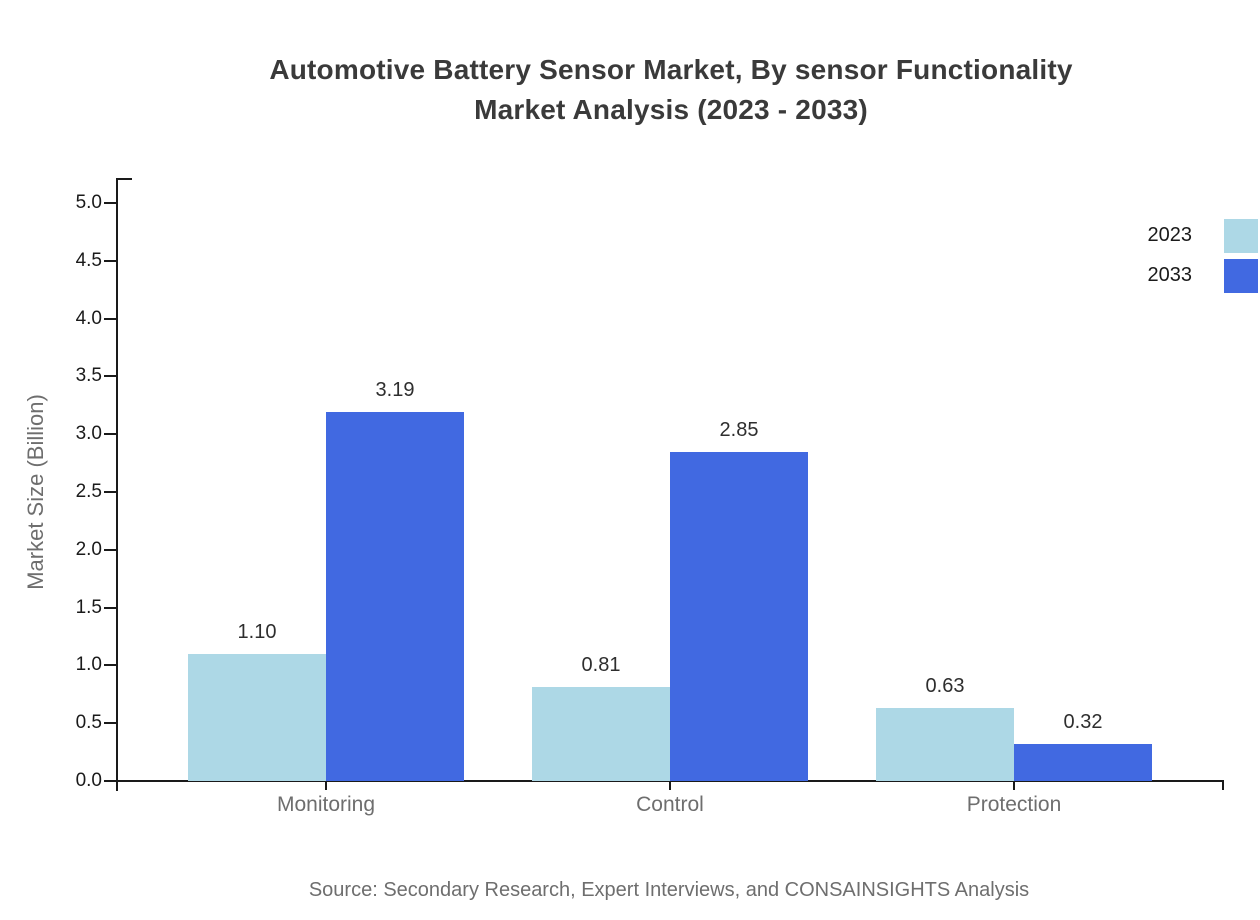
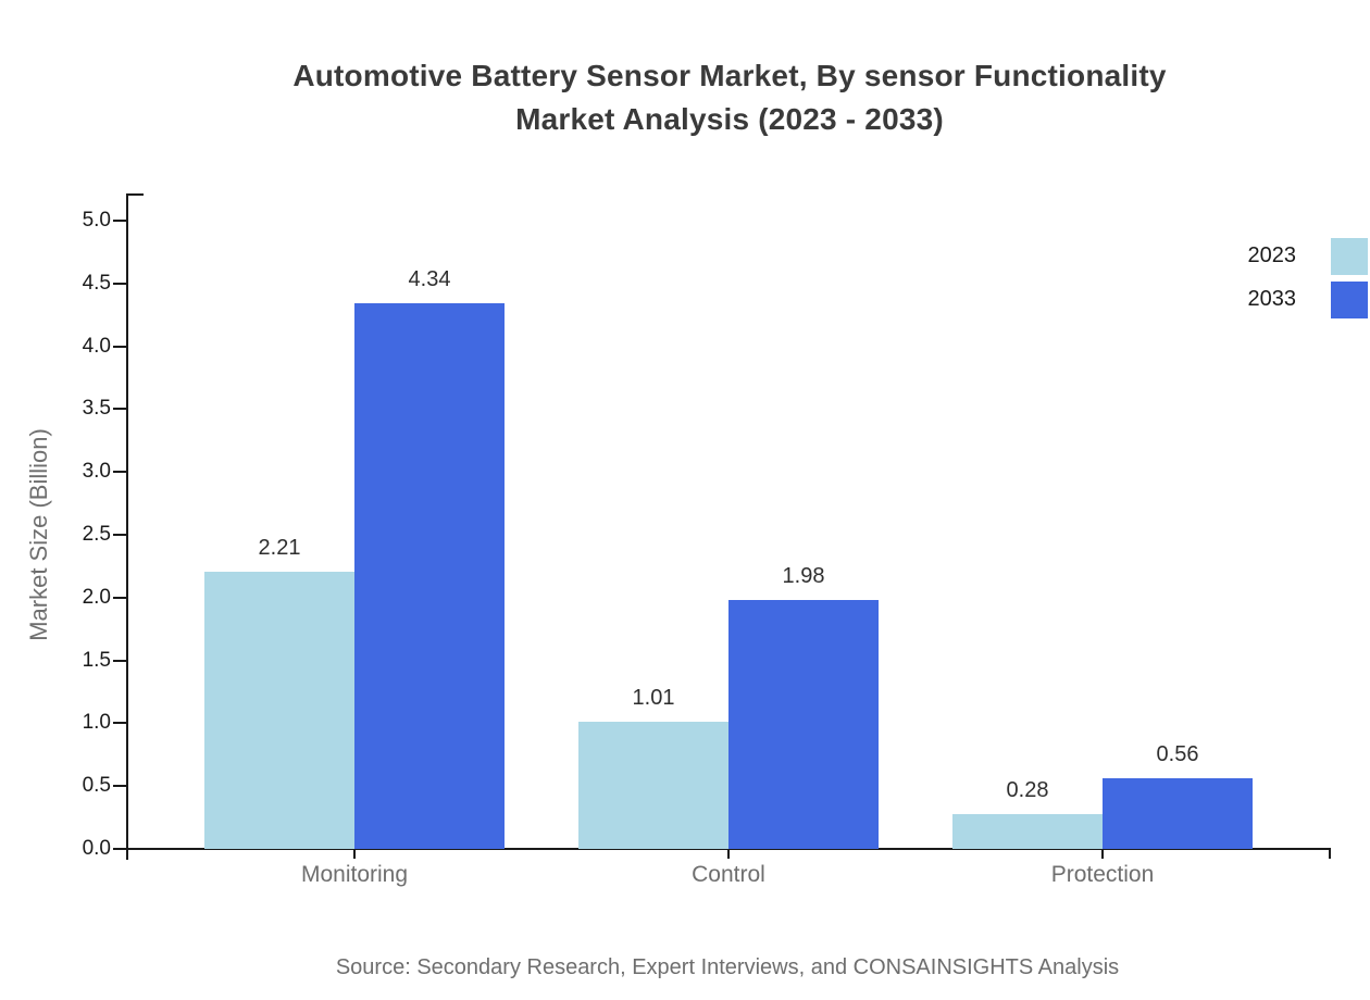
2023/Monitoring: 1.10 -> 2.21
2033/Monitoring: 3.19 -> 4.34
2023/Control: 0.81 -> 1.01
2033/Control: 2.85 -> 1.98
2023/Protection: 0.63 -> 0.28
2033/Protection: 0.32 -> 0.56
